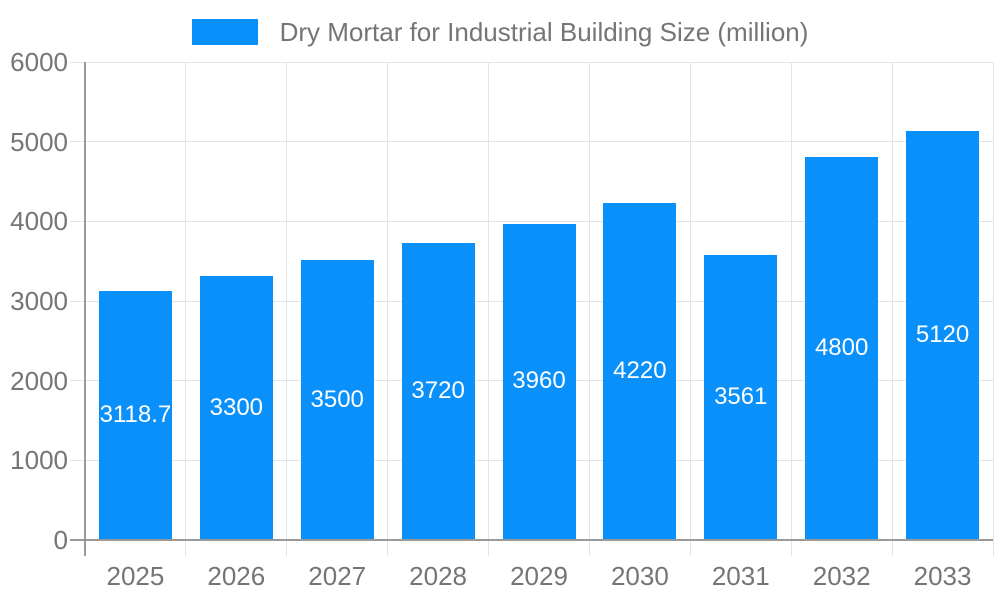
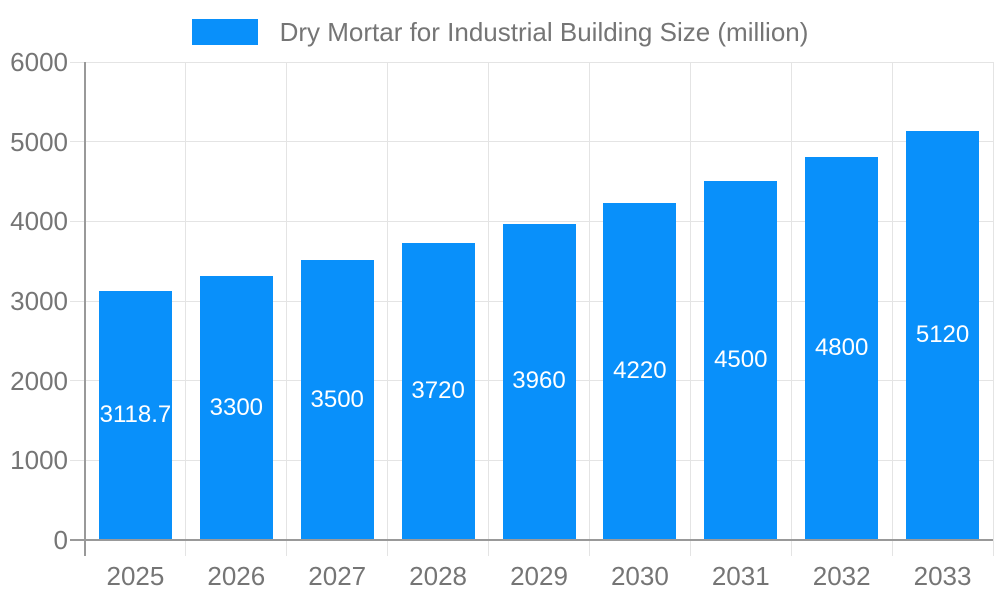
2031: 3561 -> 4500
